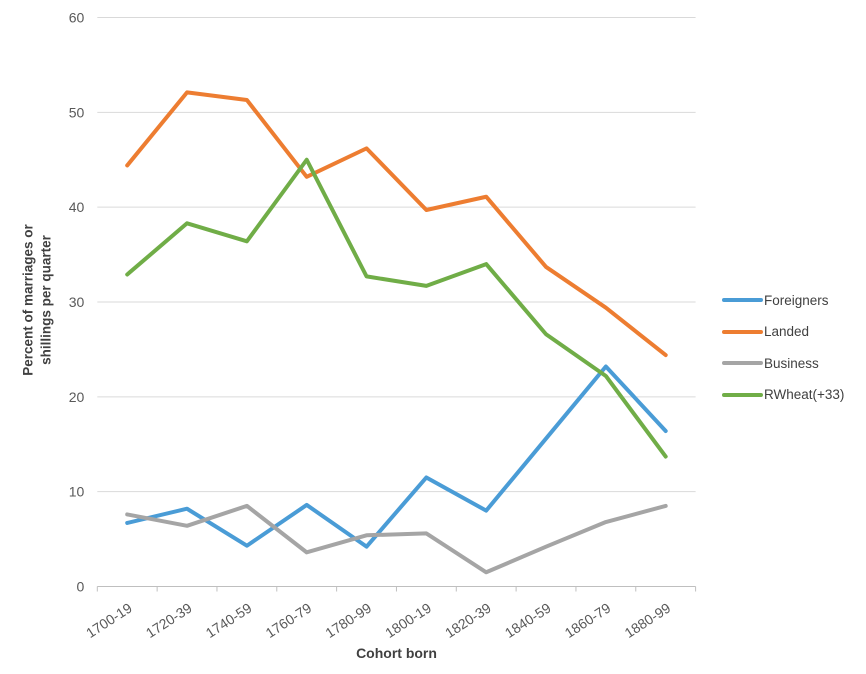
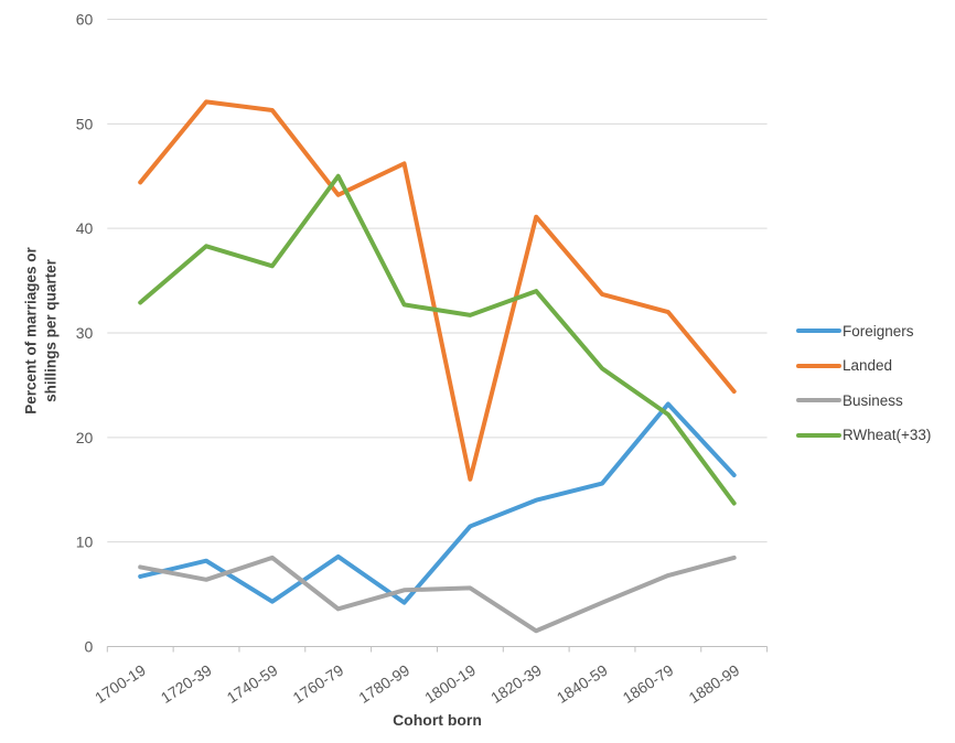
Landed/1800-19: 40 -> 16
Foreigners/1820-39: 8 -> 14
Landed/1860-79: 29 -> 32
